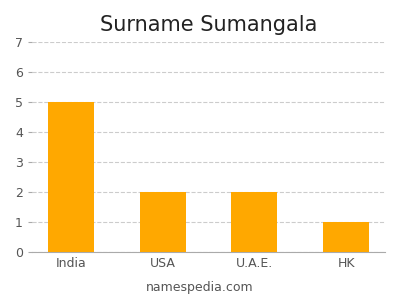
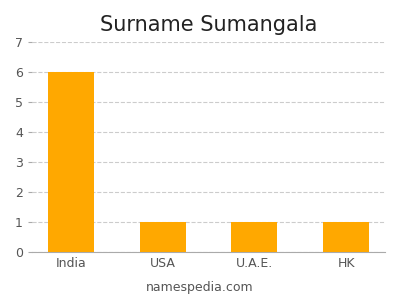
India: 5 -> 6
USA: 2 -> 1
U.A.E.: 2 -> 1
